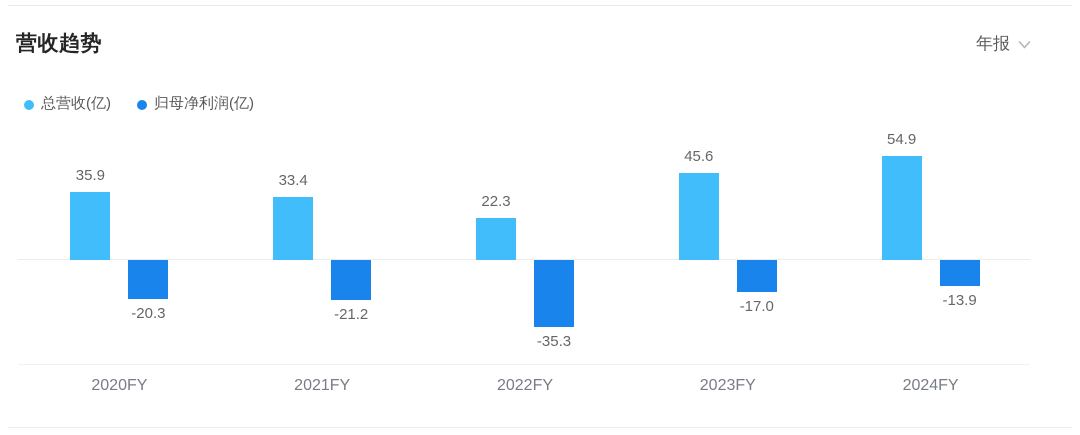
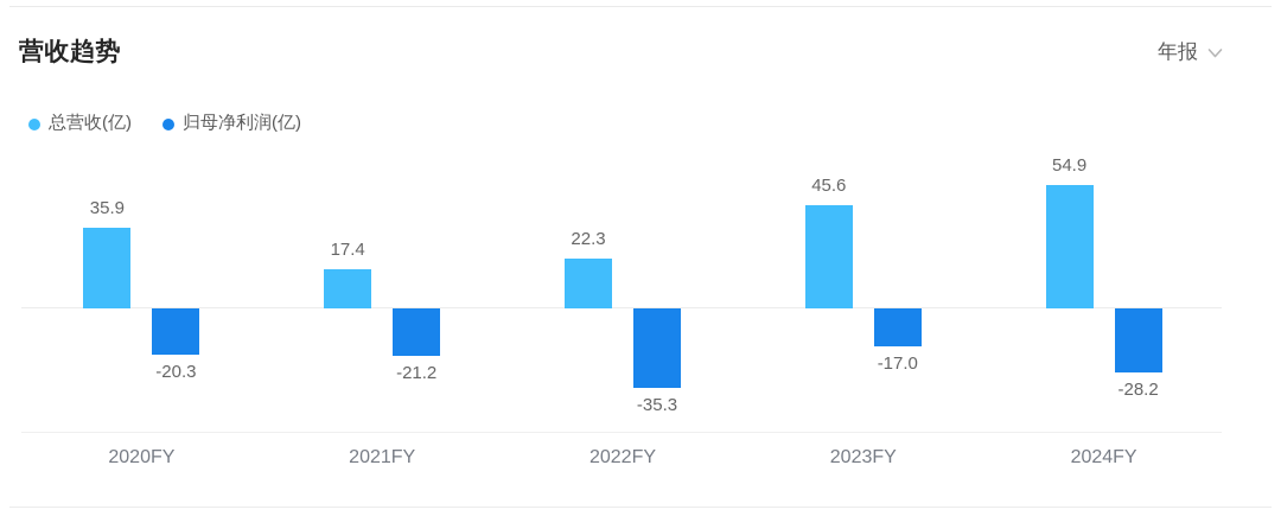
总营收(亿)/2021FY: 33.4 -> 17.4
归母净利润(亿)/2024FY: -13.9 -> -28.2
